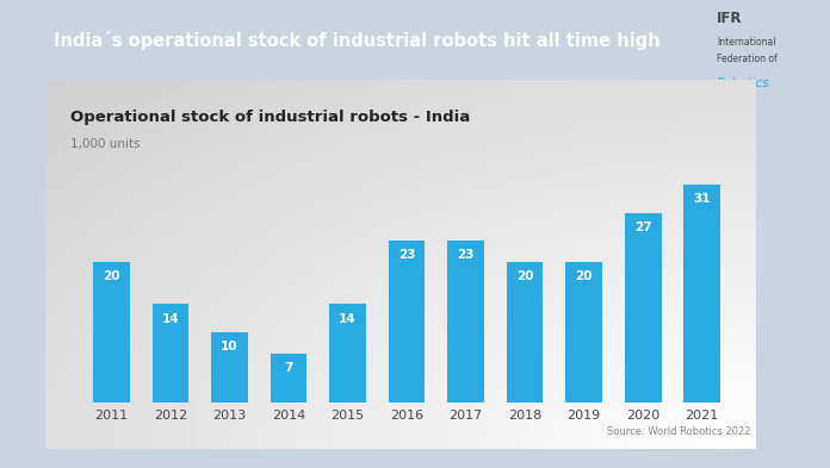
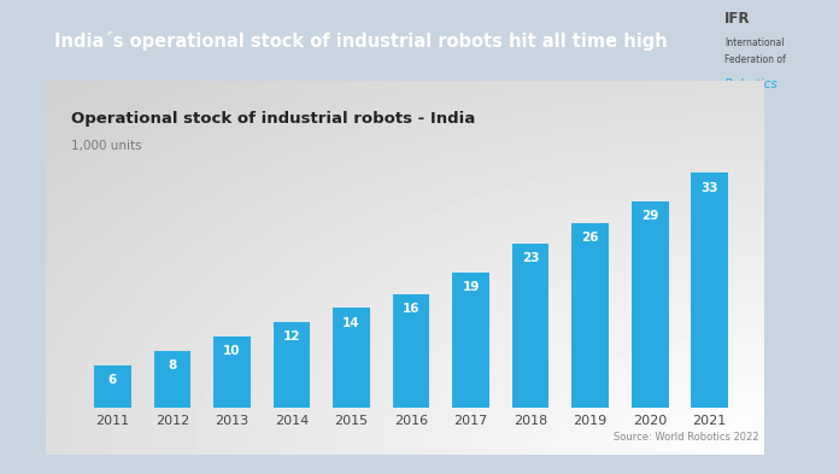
2011: 20 -> 6
2012: 14 -> 8
2014: 7 -> 12
2016: 23 -> 16
2017: 23 -> 19
2018: 20 -> 23
2019: 20 -> 26
2020: 27 -> 29
2021: 31 -> 33
